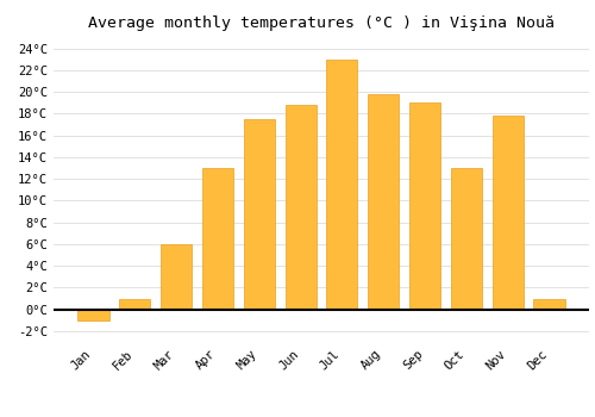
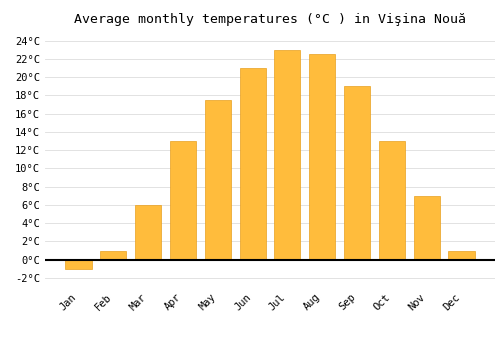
Jun: 18.8°C -> 21.0°C
Aug: 19.8°C -> 22.5°C
Nov: 17.8°C -> 7.0°C
